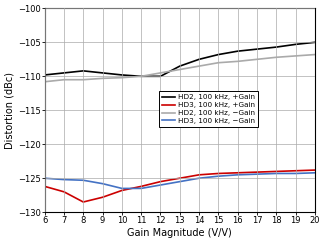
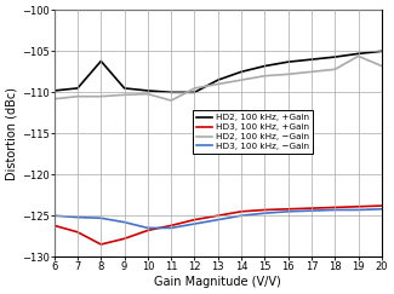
HD2, 100 kHz, +Gain/8: -109.2 -> -106.2
HD2, 100 kHz, −Gain/11: -110.0 -> -111.0
HD2, 100 kHz, −Gain/19: -107.0 -> -105.6
